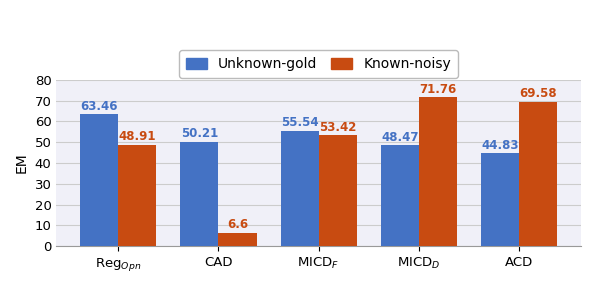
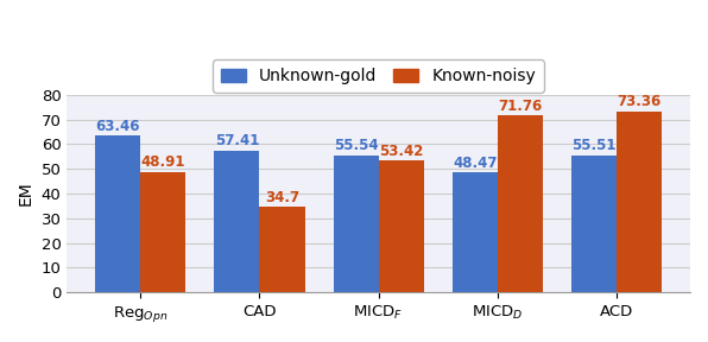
Unknown-gold/CAD: 50.21 -> 57.41
Known-noisy/CAD: 6.6 -> 34.7
Unknown-gold/ACD: 44.83 -> 55.51
Known-noisy/ACD: 69.58 -> 73.36
